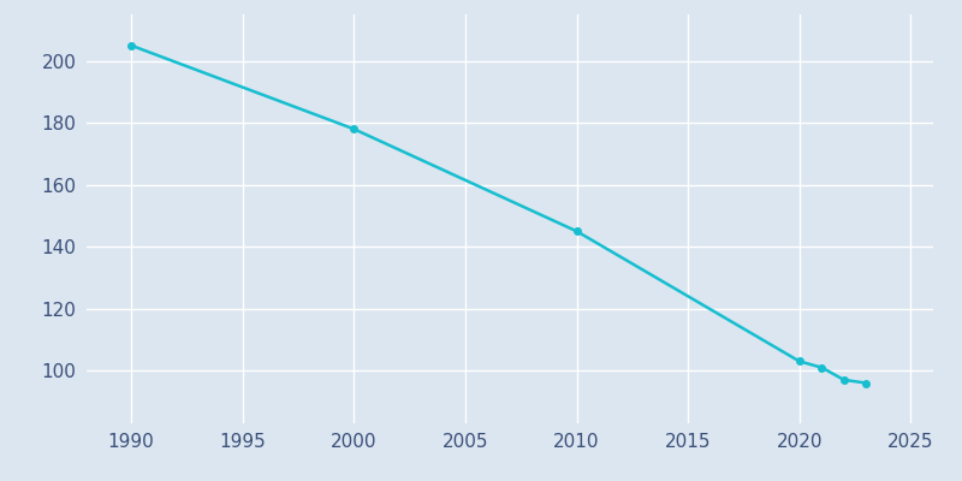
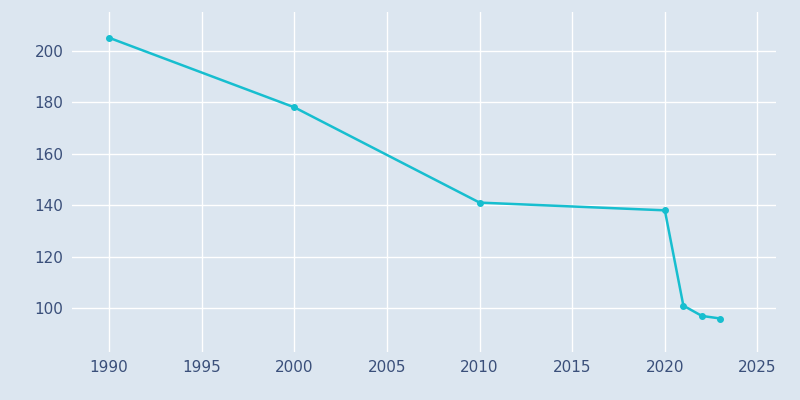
2010: 145 -> 141
2020: 103 -> 138
